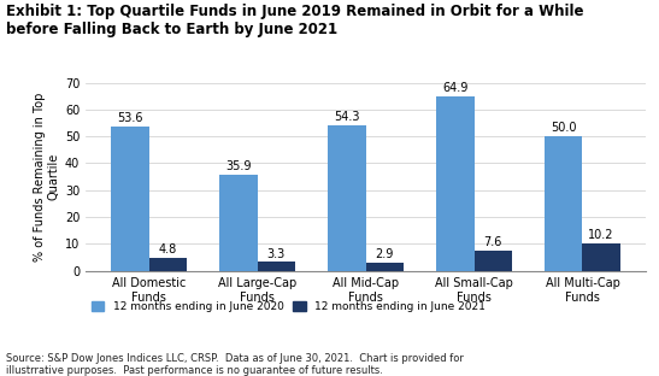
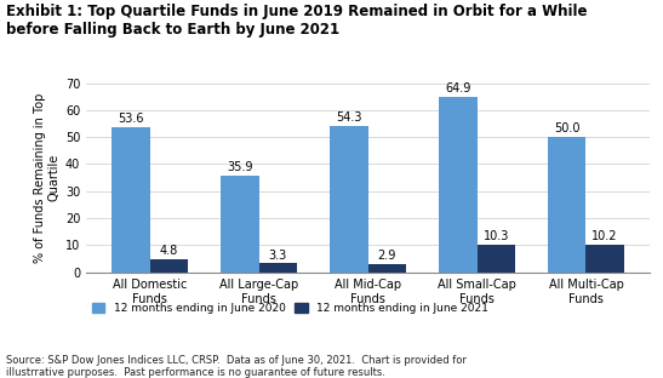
12 months ending in June 2021/All Small-Cap Funds: 7.6 -> 10.3
